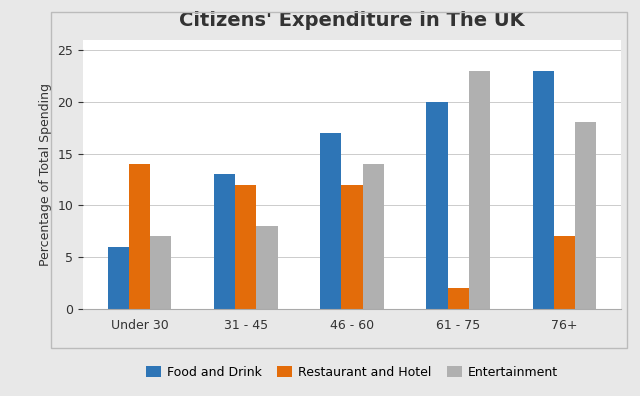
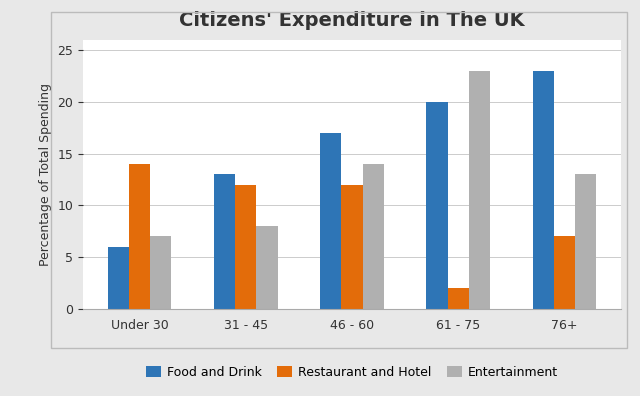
Entertainment/76+: 18 -> 13
